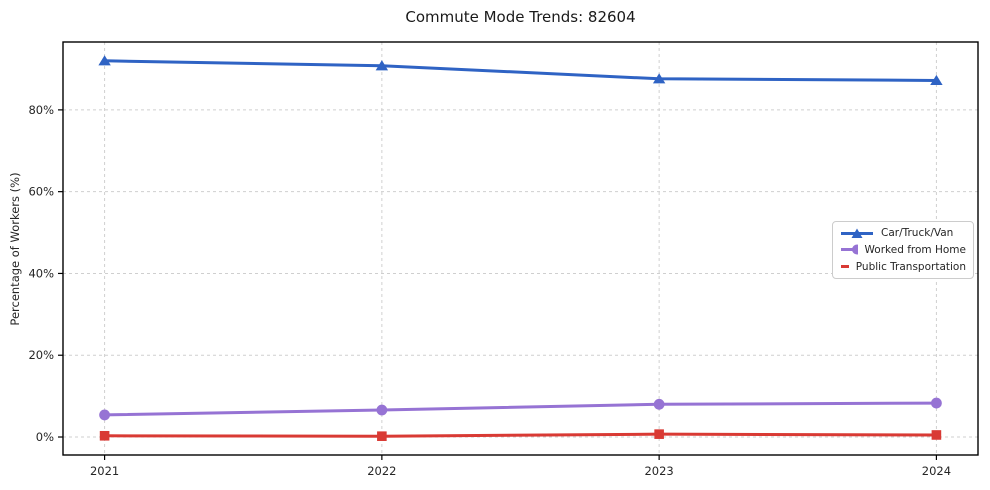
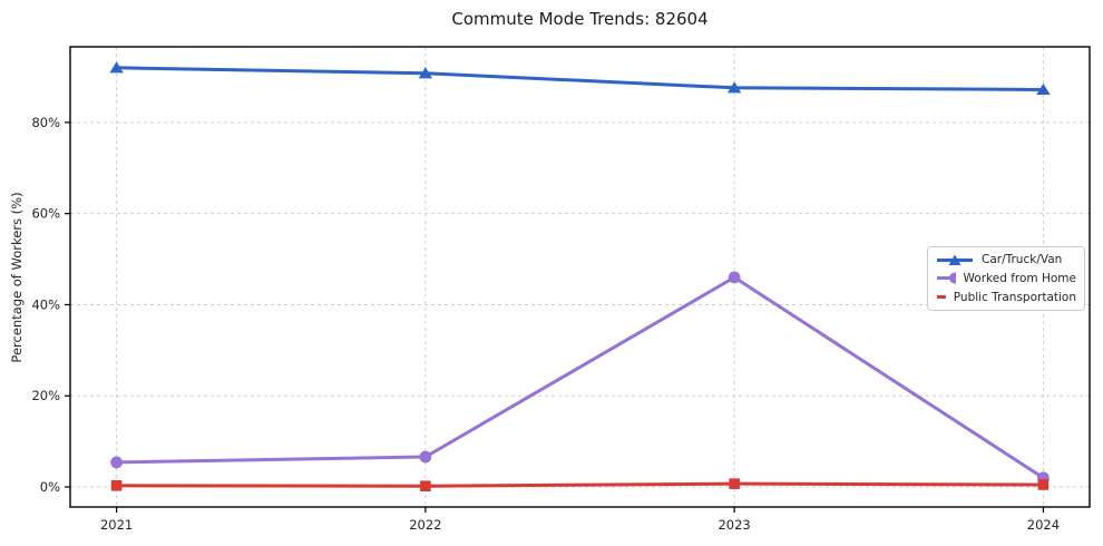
Worked from Home/2023: 8% -> 46%
Worked from Home/2024: 8% -> 2%
